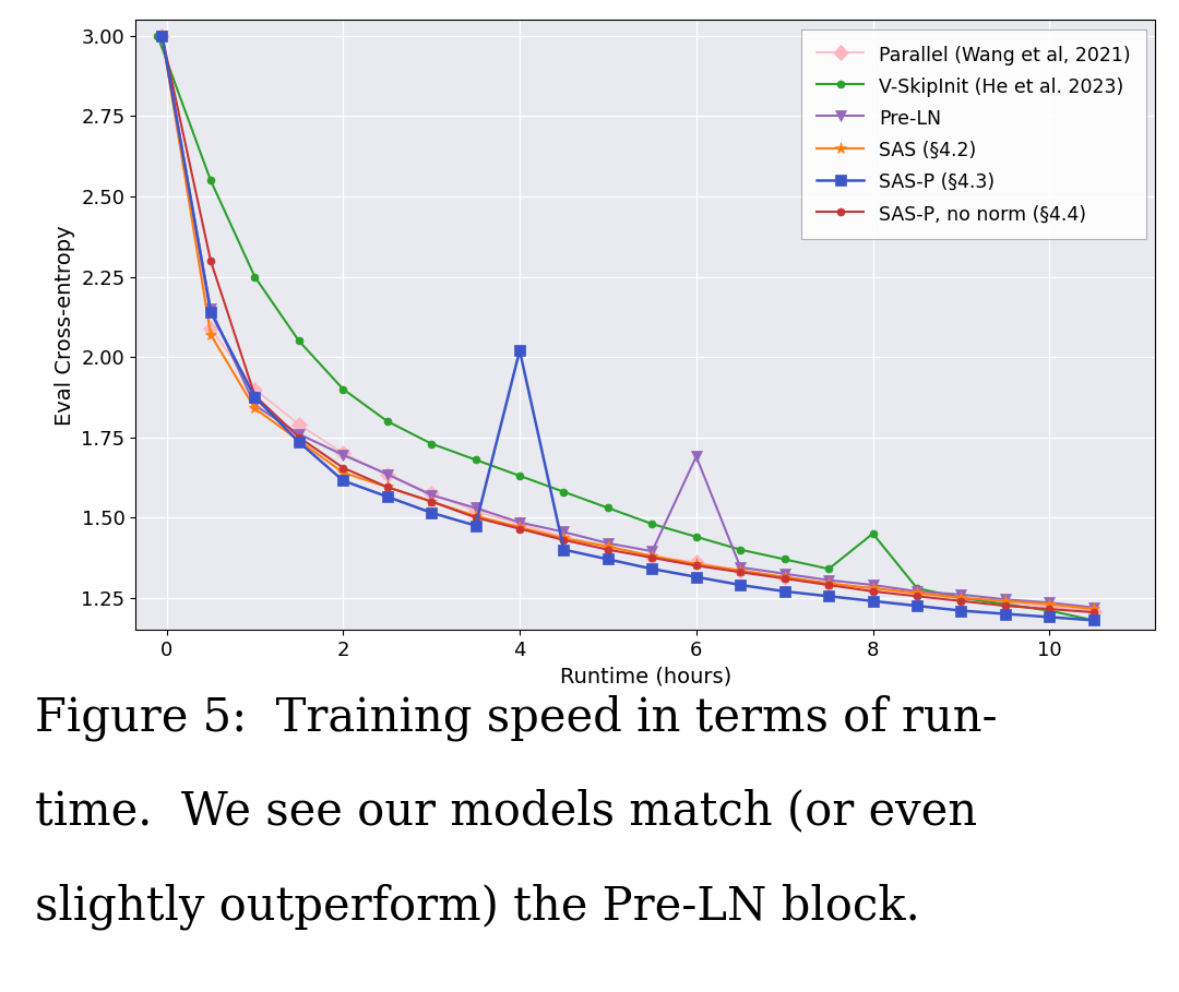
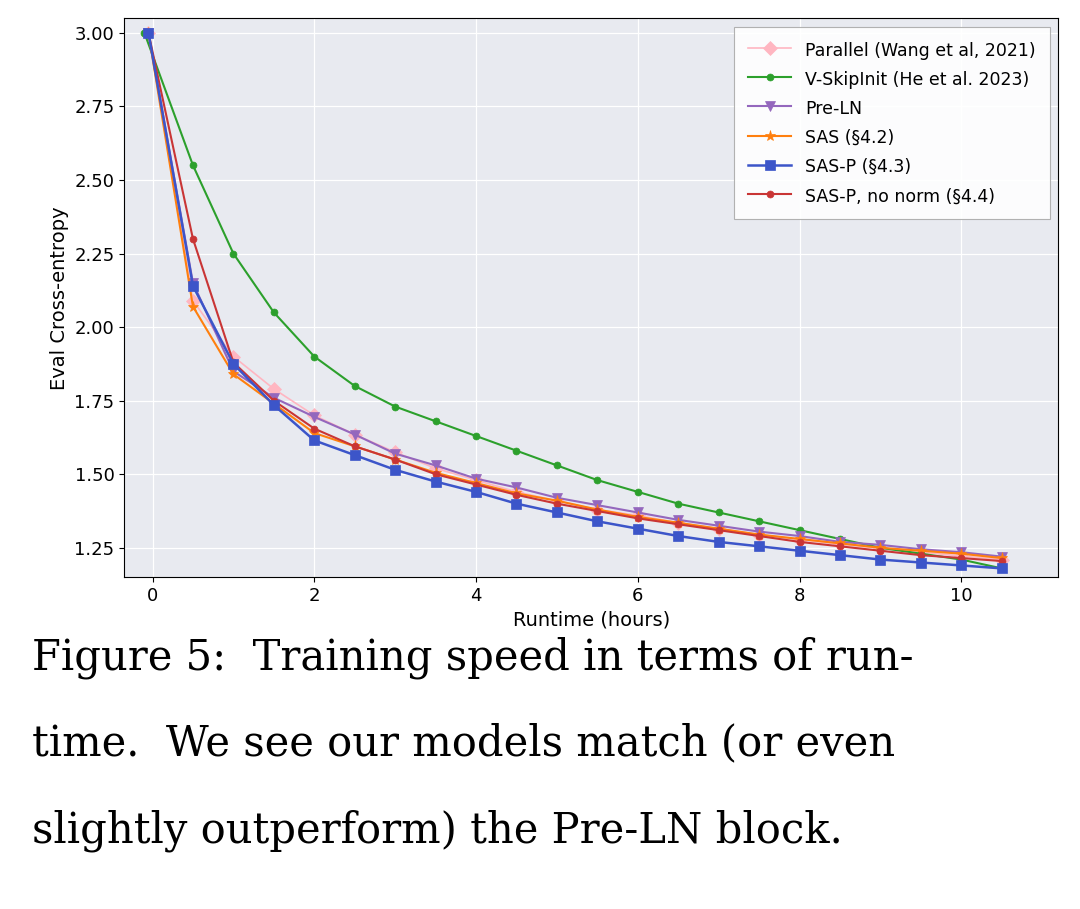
SAS-P (§4.3)/4: 2.020 -> 1.440
Pre-LN/6: 1.690 -> 1.370
V-SkipInit (He et al. 2023)/8: 1.45 -> 1.31
